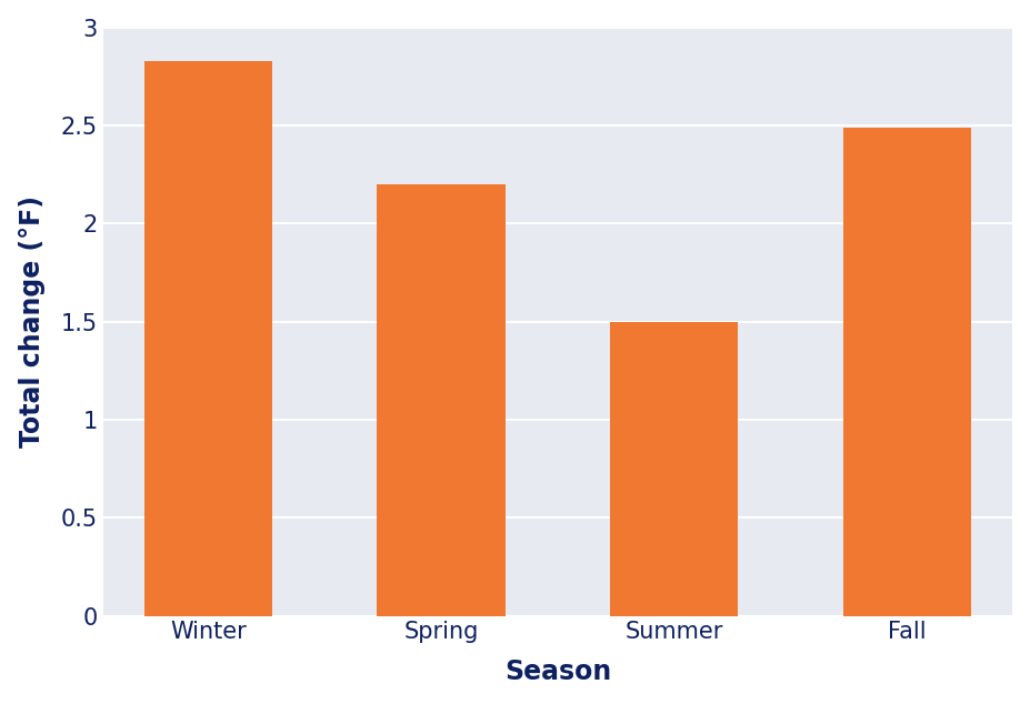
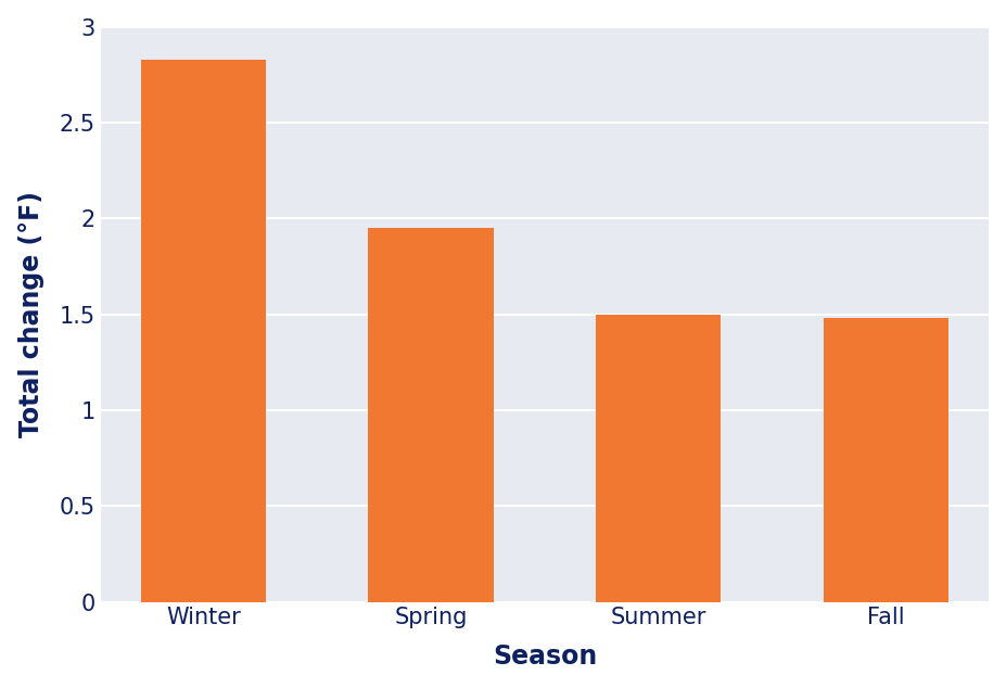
Spring: 2.20 -> 1.95
Fall: 2.49 -> 1.48
